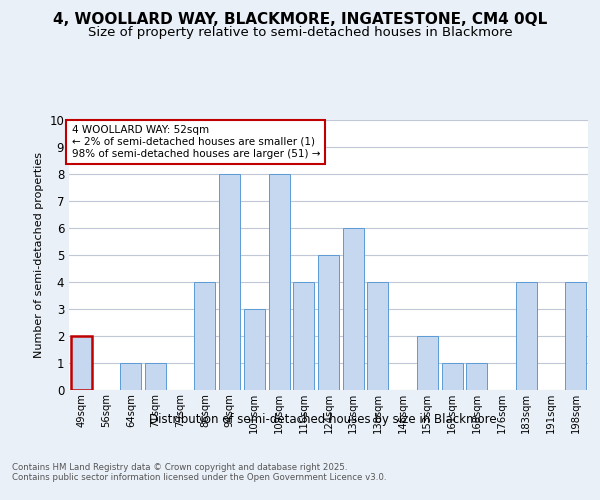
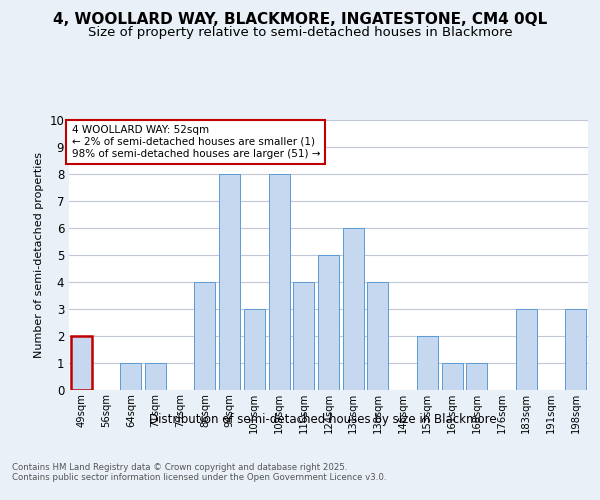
183sqm: 4 -> 3
198sqm: 4 -> 3
